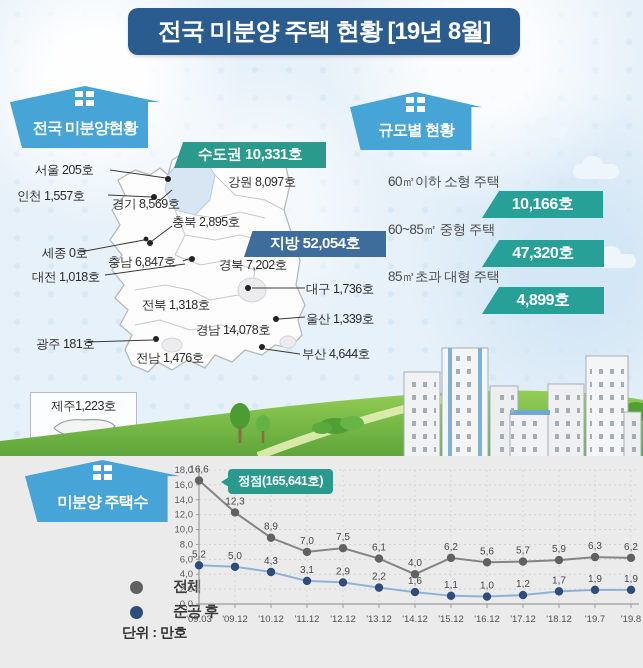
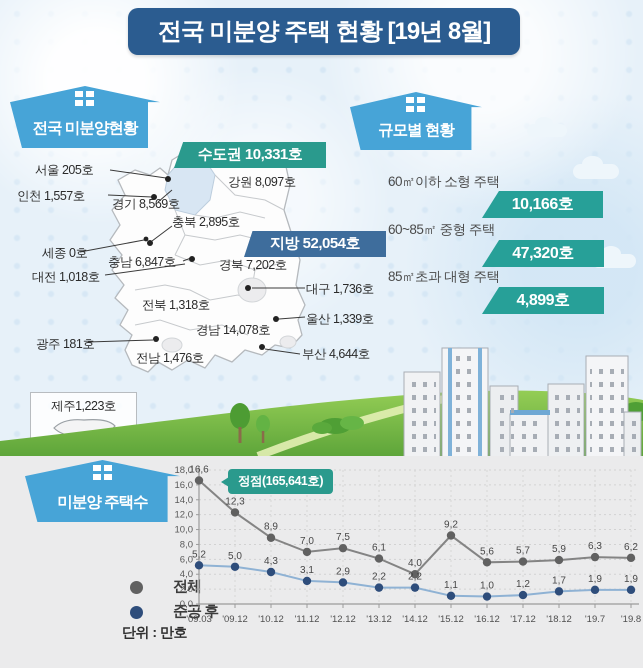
준공 후/'14.12: 1,6 -> 2,2
전체/'15.12: 6,2 -> 9,2
